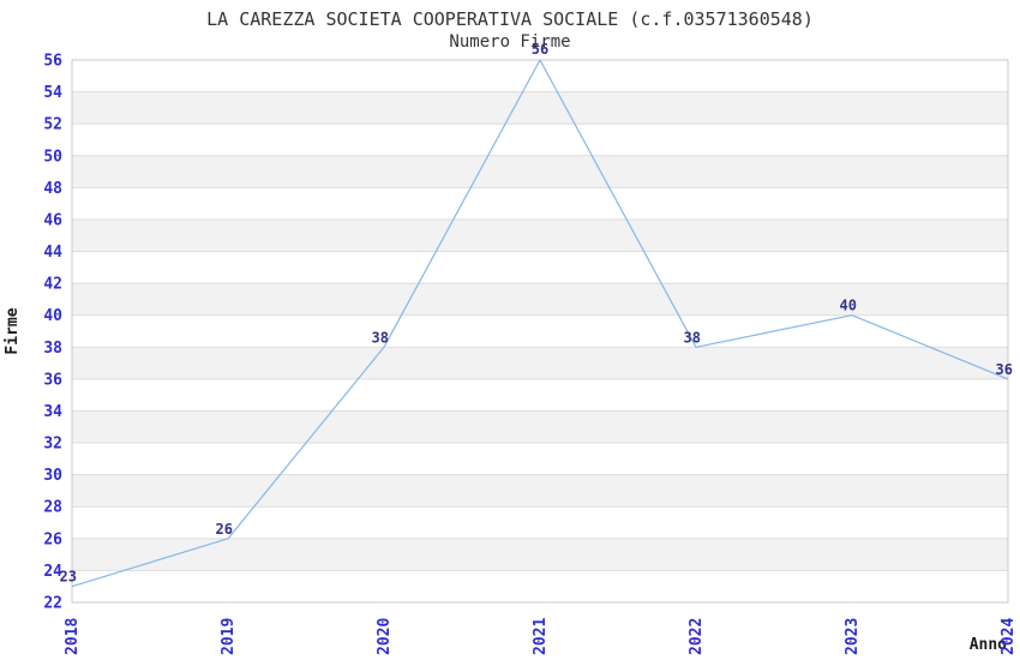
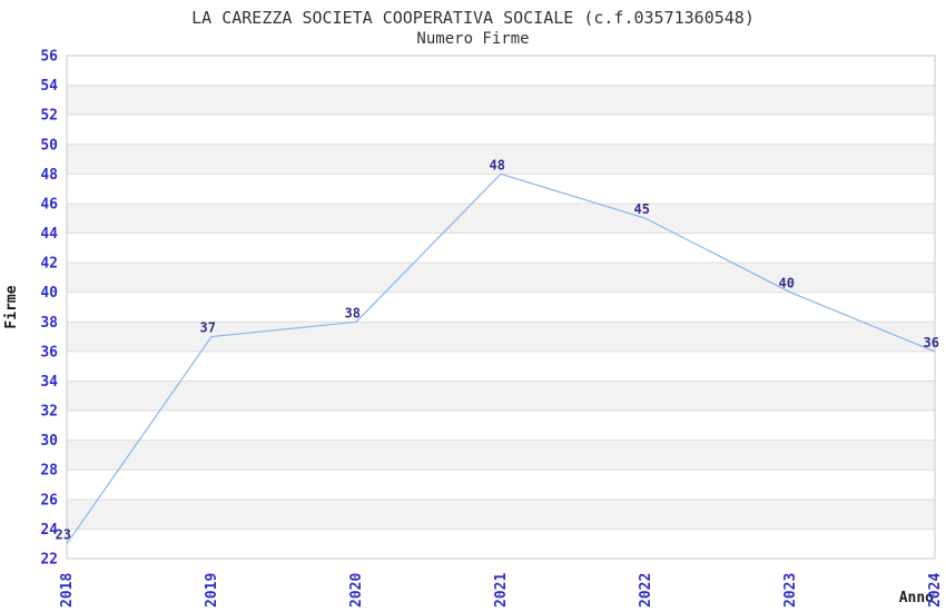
2019: 26 -> 37
2021: 56 -> 48
2022: 38 -> 45
